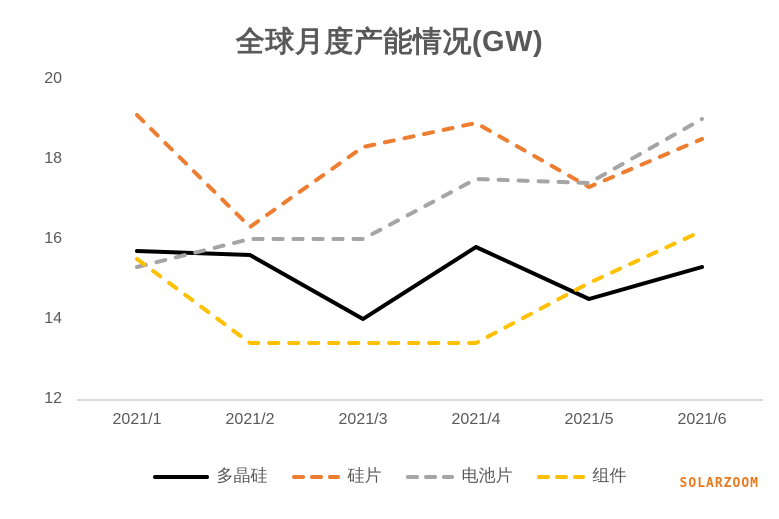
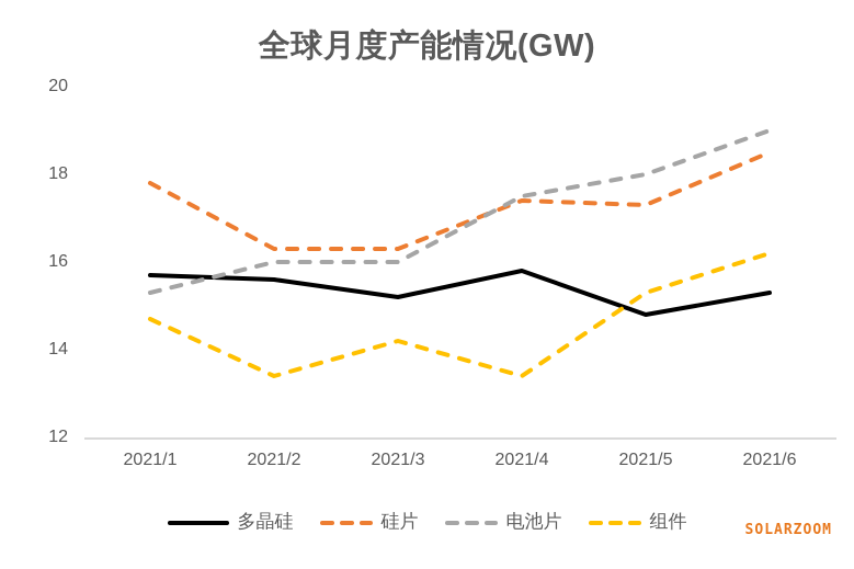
硅片/2021/1: 19.1 -> 17.8
组件/2021/1: 15.5 -> 14.7
多晶硅/2021/3: 14.0 -> 15.2
硅片/2021/3: 18.3 -> 16.3
组件/2021/3: 13.4 -> 14.2
硅片/2021/4: 18.9 -> 17.4
多晶硅/2021/5: 14.5 -> 14.8
电池片/2021/5: 17.4 -> 18.0
组件/2021/5: 14.9 -> 15.3
